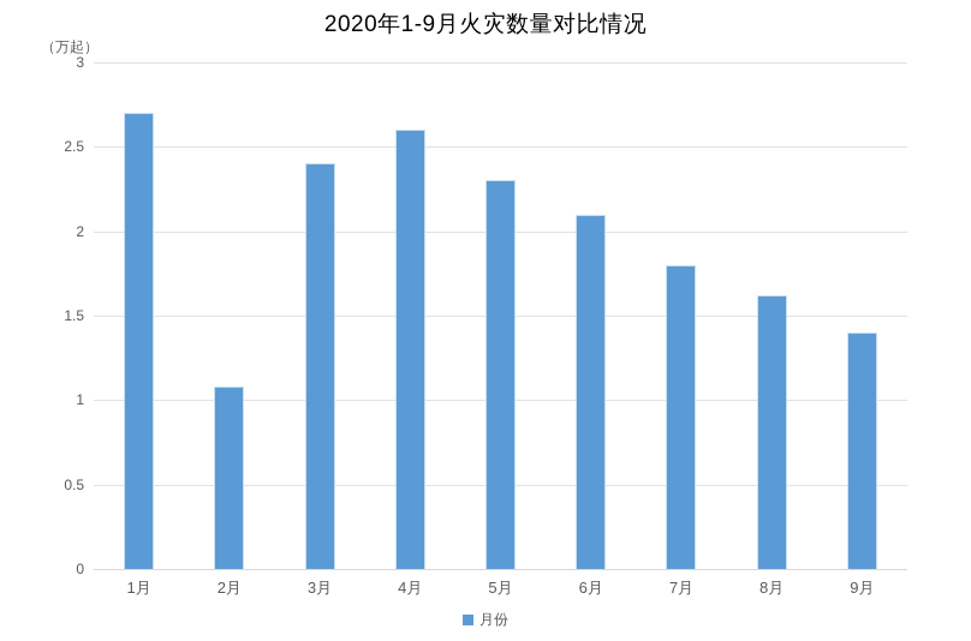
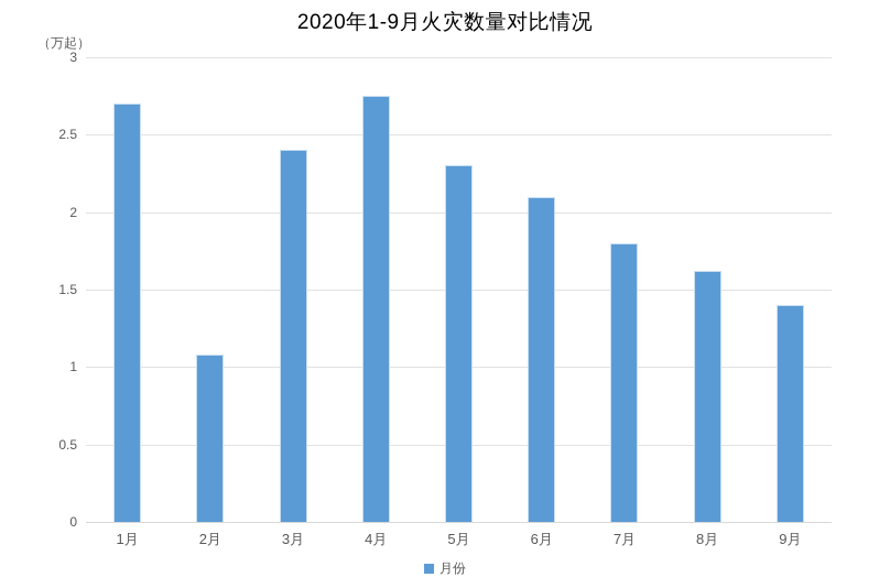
4月: 2.60 -> 2.75
